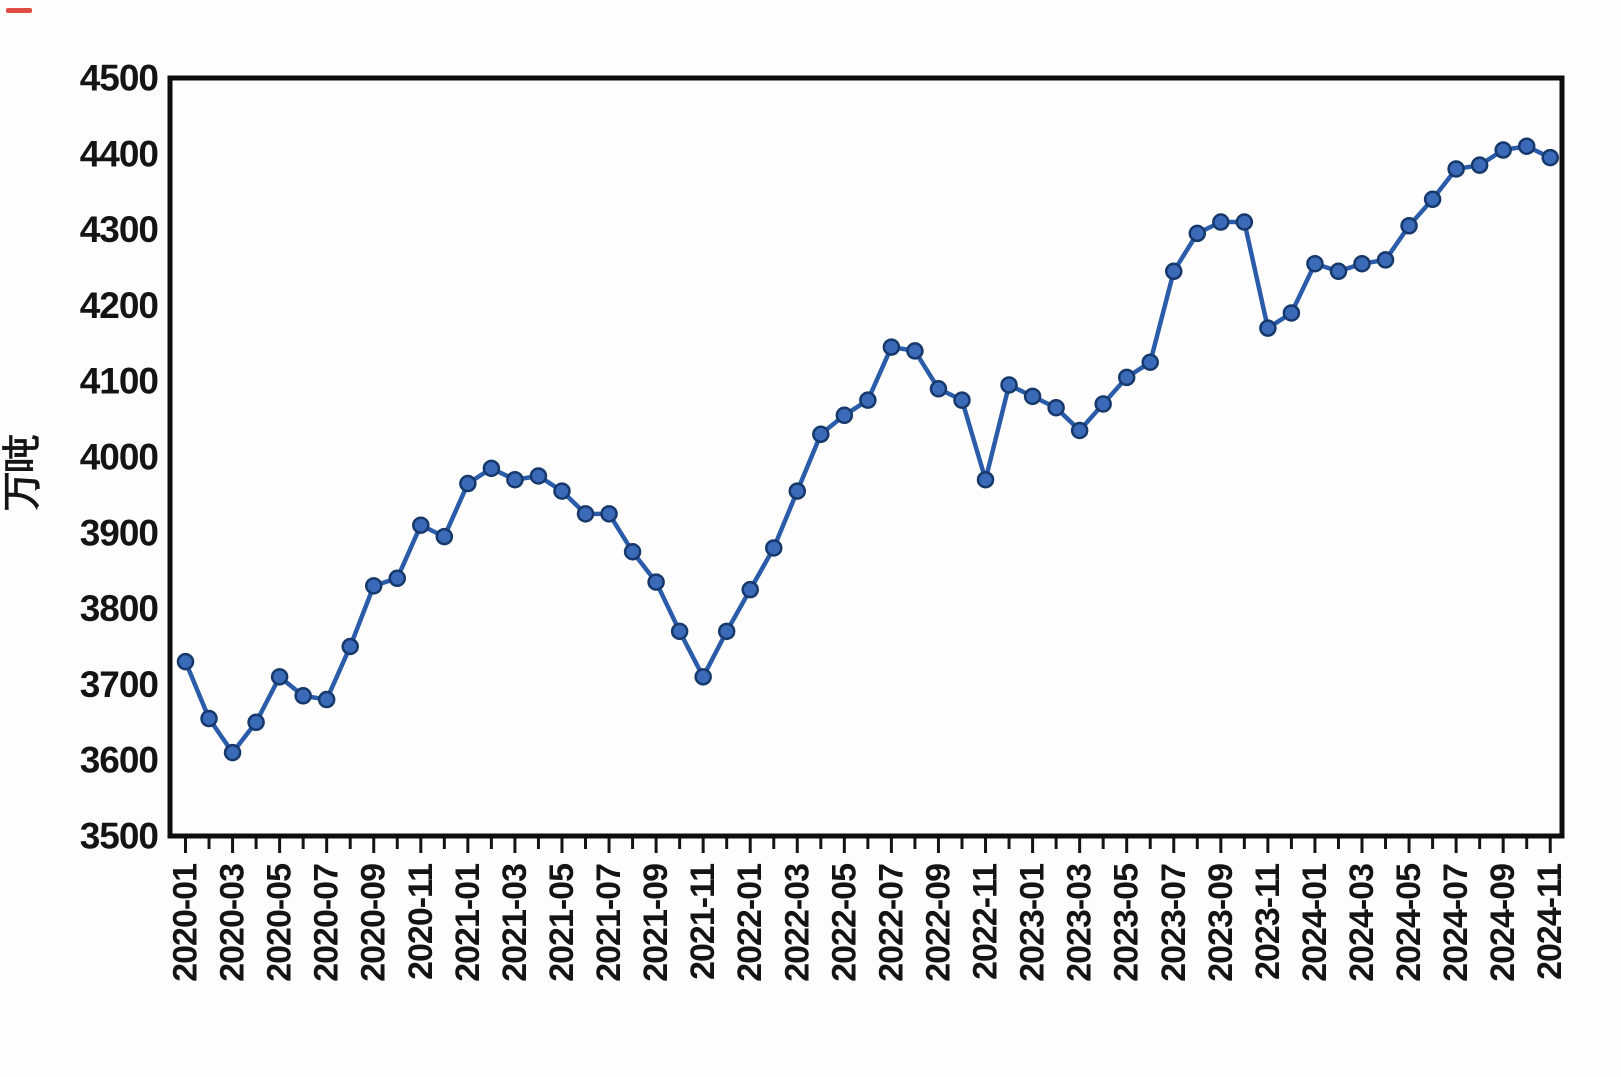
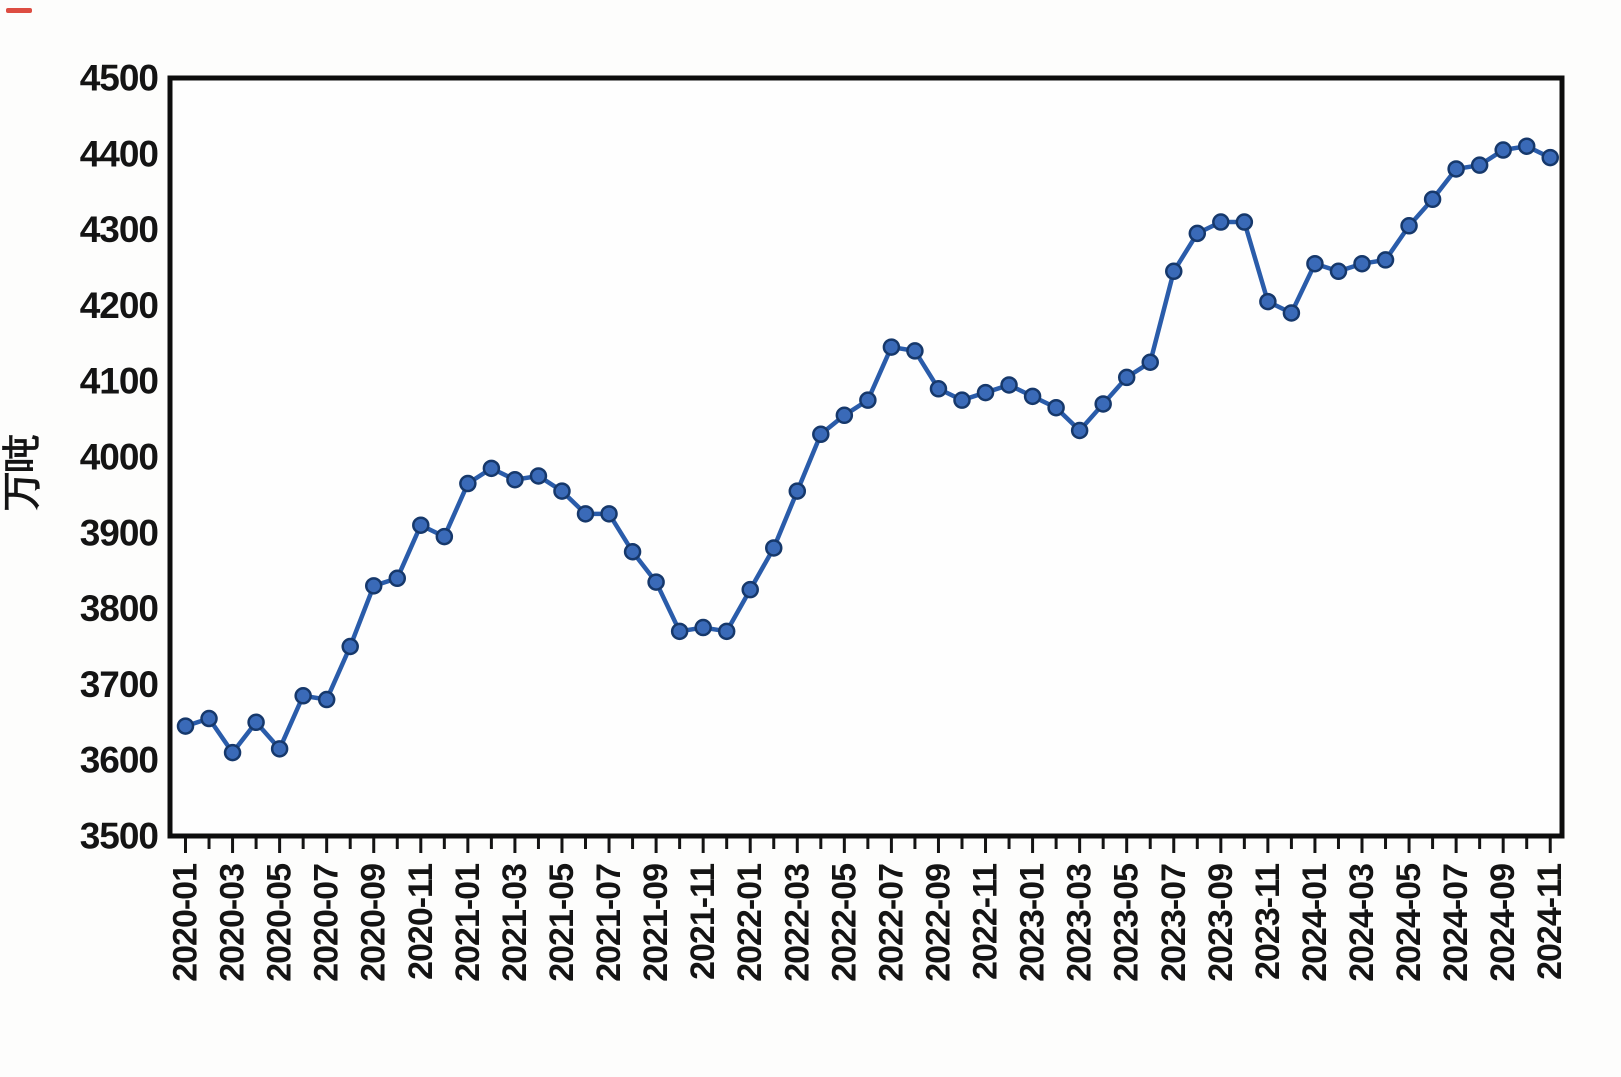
2020-01: 3730 -> 3640
2020-05: 3710 -> 3620
2021-11: 3710 -> 3780
2022-11: 3970 -> 4080
2023-11: 4170 -> 4200
